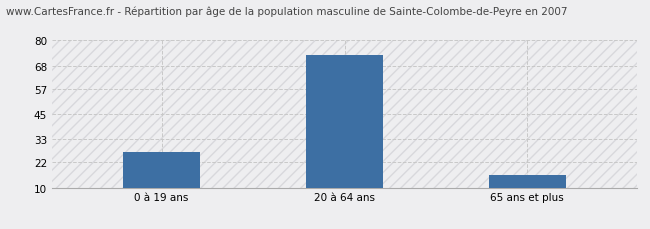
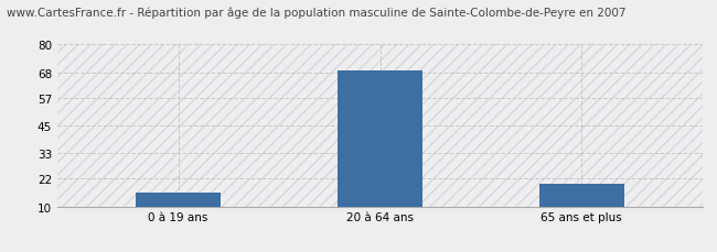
0 à 19 ans: 27 -> 16
20 à 64 ans: 73 -> 69
65 ans et plus: 16 -> 20
